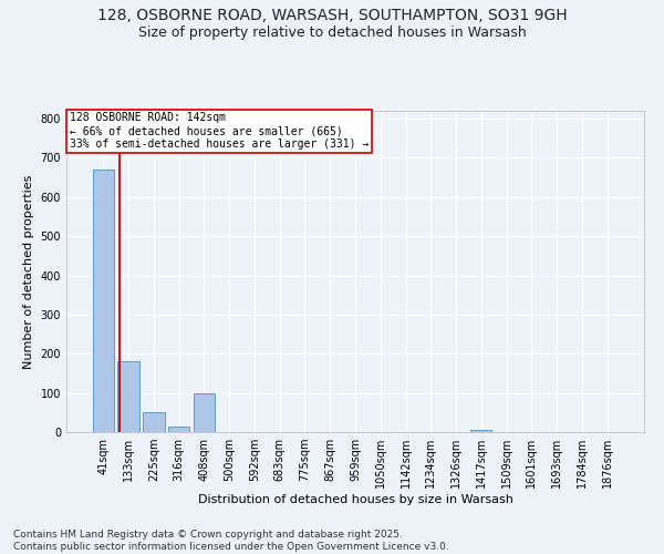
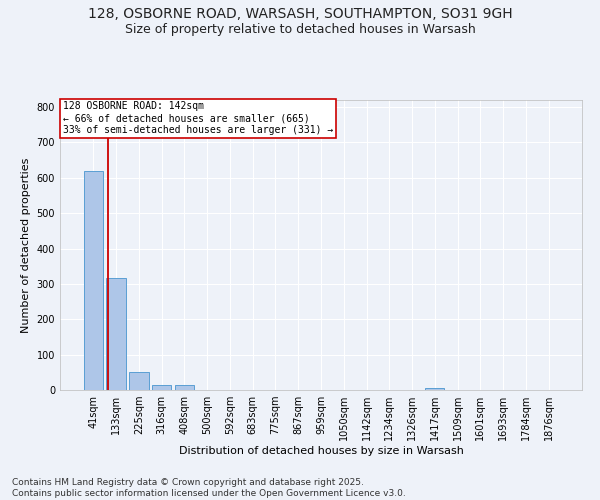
41sqm: 670 -> 618
133sqm: 180 -> 316
408sqm: 100 -> 13
